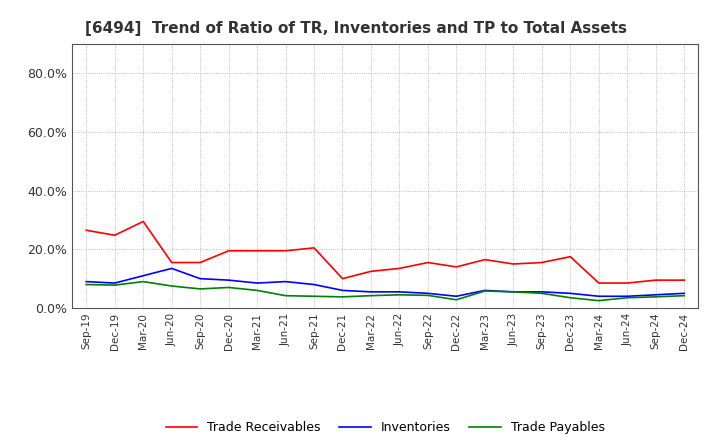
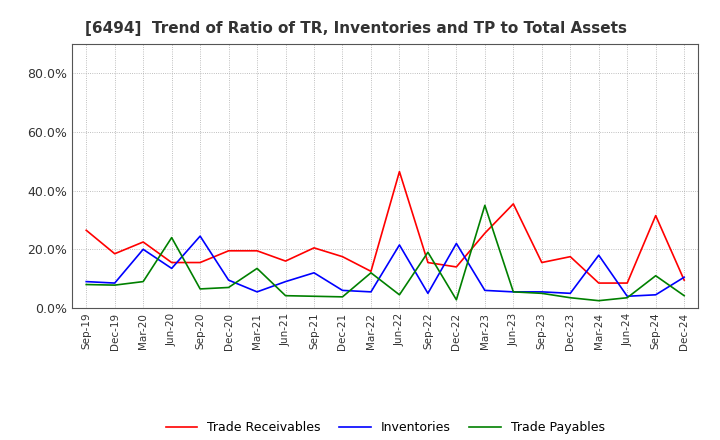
Trade Receivables/Dec-19: 24.8% -> 18.5%
Trade Receivables/Mar-20: 29.5% -> 22.5%
Inventories/Mar-20: 11.0% -> 20.0%
Trade Payables/Jun-20: 7.5% -> 24.0%
Inventories/Sep-20: 10.0% -> 24.5%
Inventories/Mar-21: 8.5% -> 5.5%
Trade Payables/Mar-21: 6.0% -> 13.5%
Trade Receivables/Jun-21: 19.5% -> 16.0%
Inventories/Sep-21: 8.0% -> 12.0%
Trade Receivables/Dec-21: 10.0% -> 17.5%
Trade Payables/Mar-22: 4.2% -> 12.0%
Trade Receivables/Jun-22: 13.5% -> 46.5%
Inventories/Jun-22: 5.5% -> 21.5%
Trade Payables/Sep-22: 4.3% -> 19.0%
Inventories/Dec-22: 4.0% -> 22.0%
Trade Receivables/Mar-23: 16.5% -> 25.5%
Trade Payables/Mar-23: 5.8% -> 35.0%
Trade Receivables/Jun-23: 15.0% -> 35.5%
Inventories/Mar-24: 4.0% -> 18.0%
Trade Receivables/Sep-24: 9.5% -> 31.5%
Trade Payables/Sep-24: 3.8% -> 11.0%
Inventories/Dec-24: 5.0% -> 10.5%
